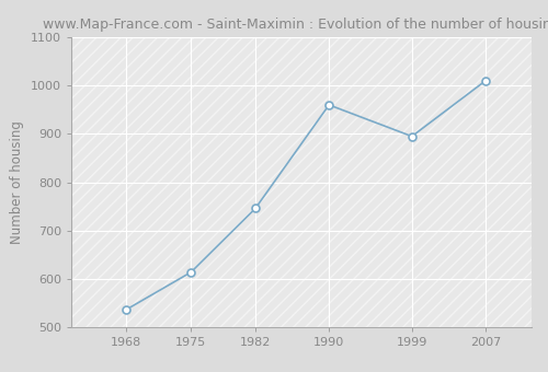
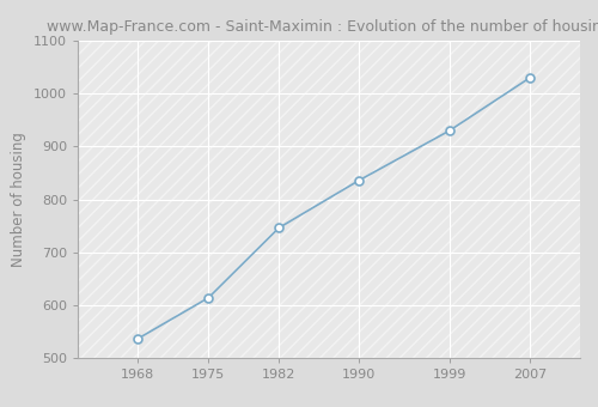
1990: 960 -> 836
1999: 895 -> 930
2007: 1010 -> 1030
